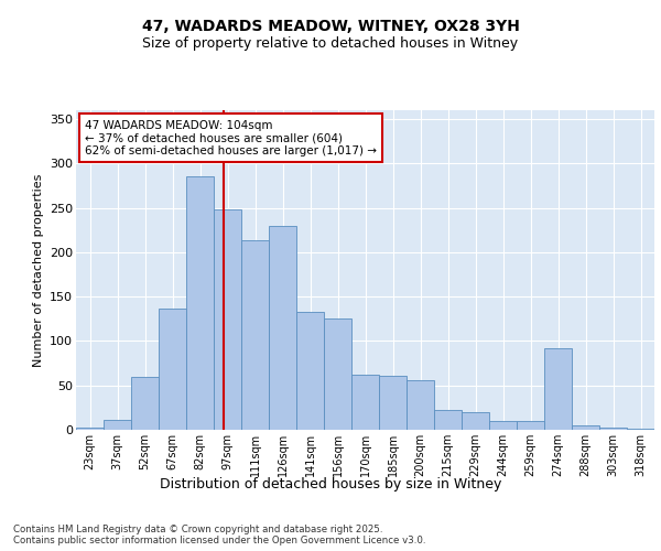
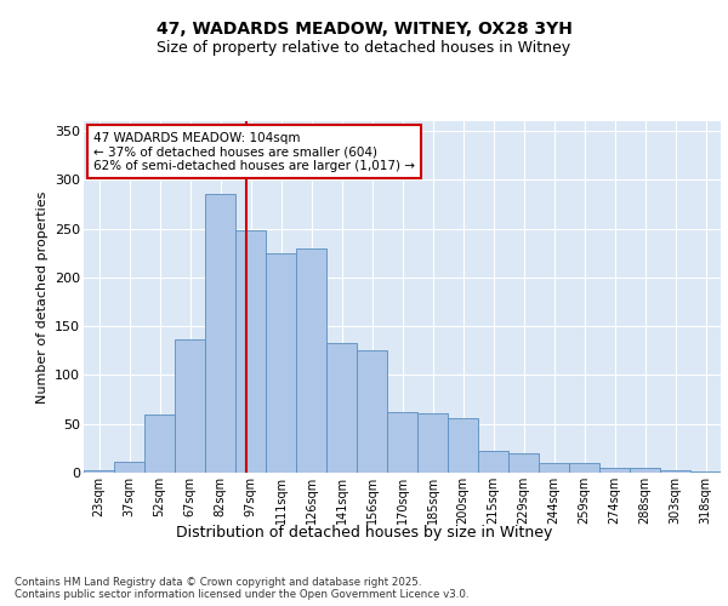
111sqm: 214 -> 225
274sqm: 92 -> 5
